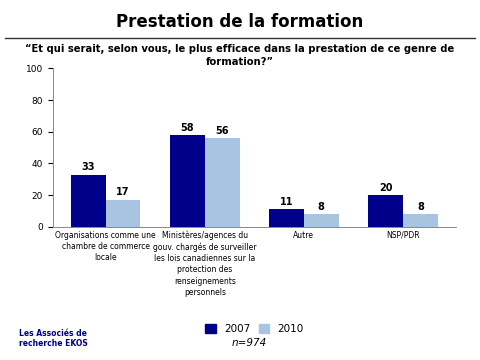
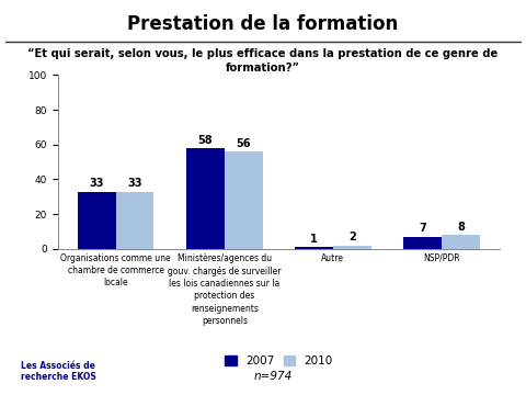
2010/Organisations comme une chambre de commerce locale: 17 -> 33
2007/Autre: 11 -> 1
2010/Autre: 8 -> 2
2007/NSP/PDR: 20 -> 7
